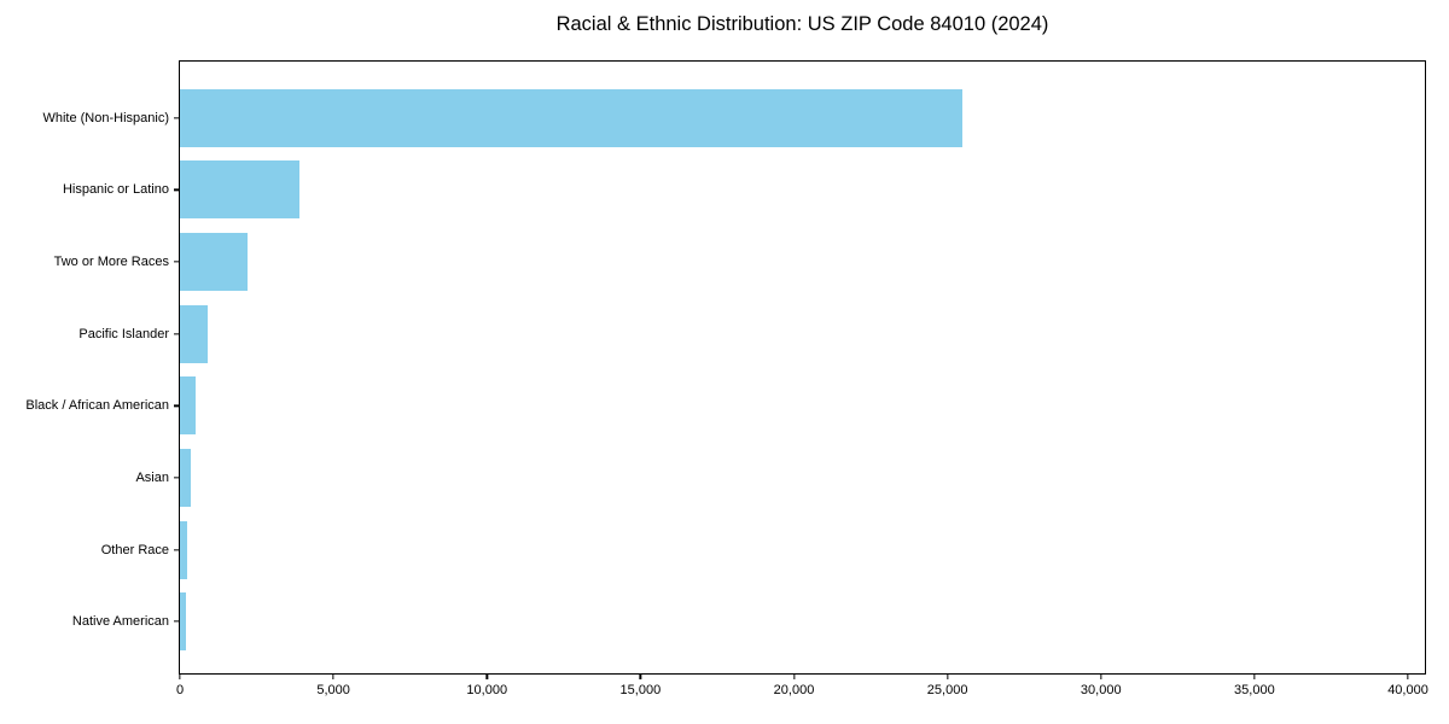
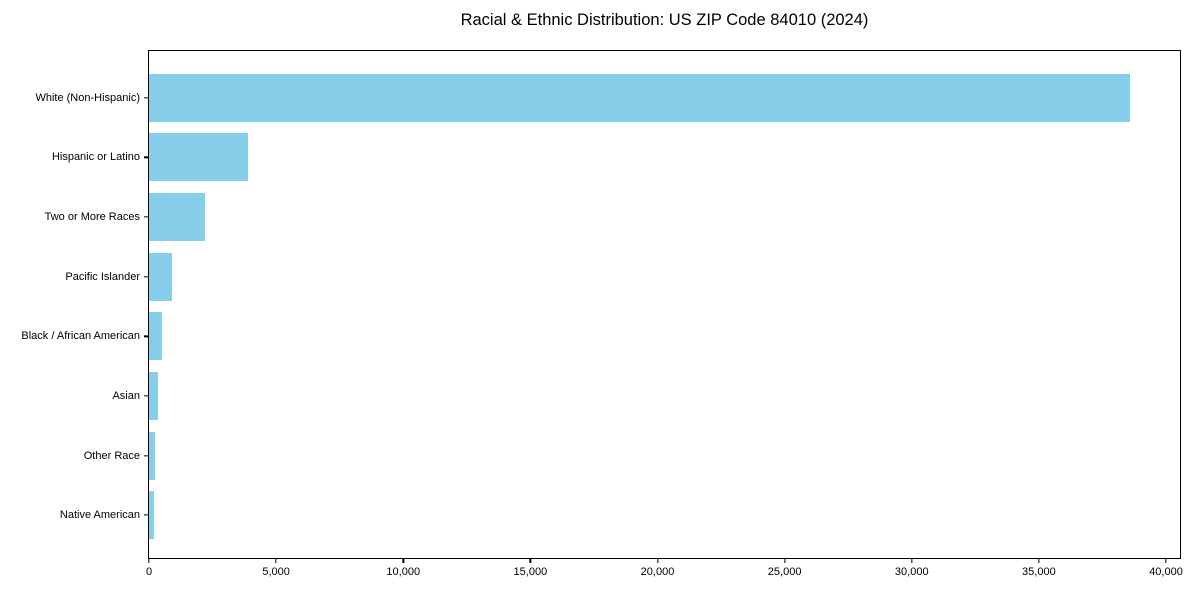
White (Non-Hispanic): 25500 -> 38600
